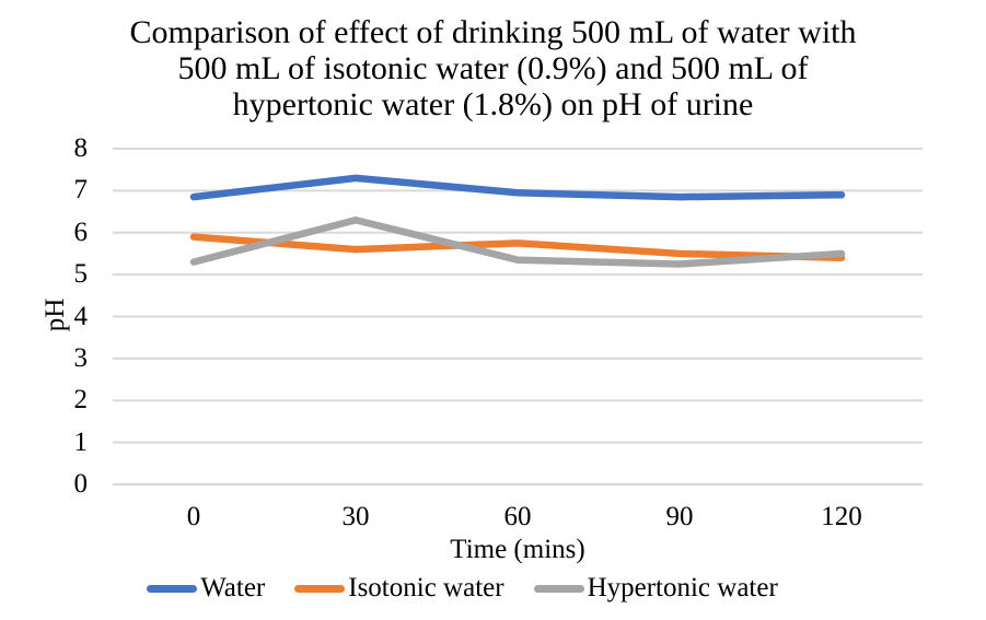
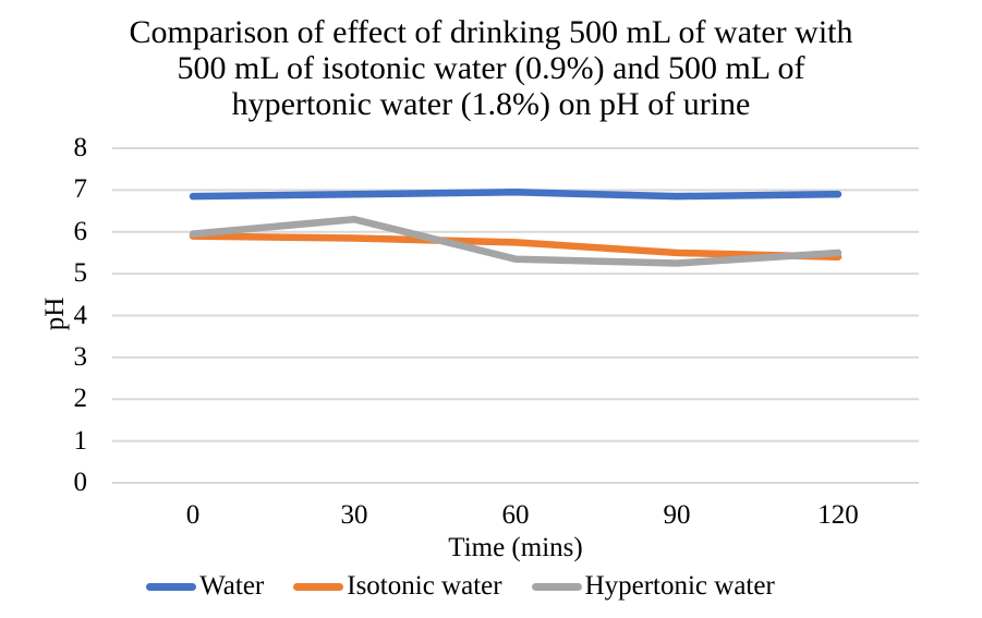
Hypertonic water/0: 5.3 -> 6.0
Water/30: 7.3 -> 6.9
Isotonic water/30: 5.6 -> 5.8
